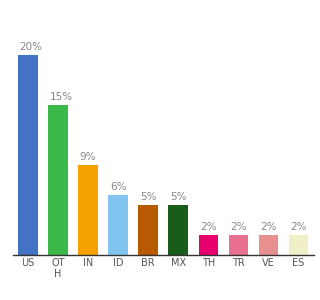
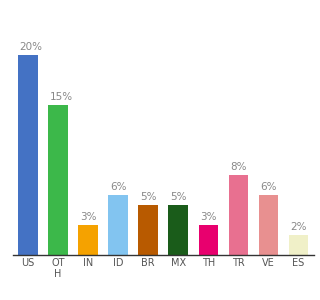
IN: 9% -> 3%
TH: 2% -> 3%
TR: 2% -> 8%
VE: 2% -> 6%
